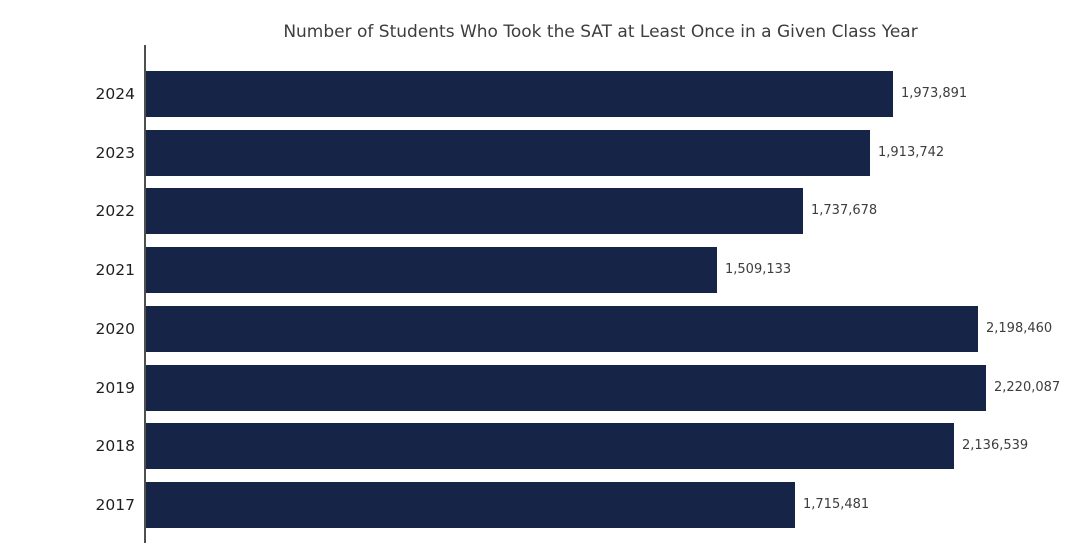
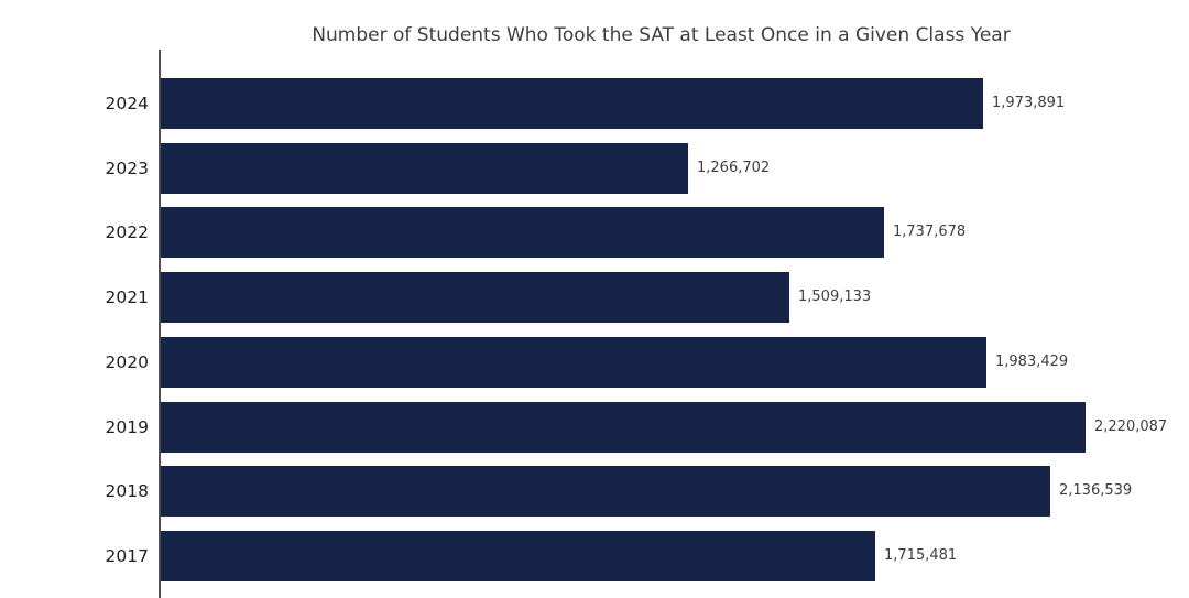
2023: 1,913,742 -> 1,266,702
2020: 2,198,460 -> 1,983,429
